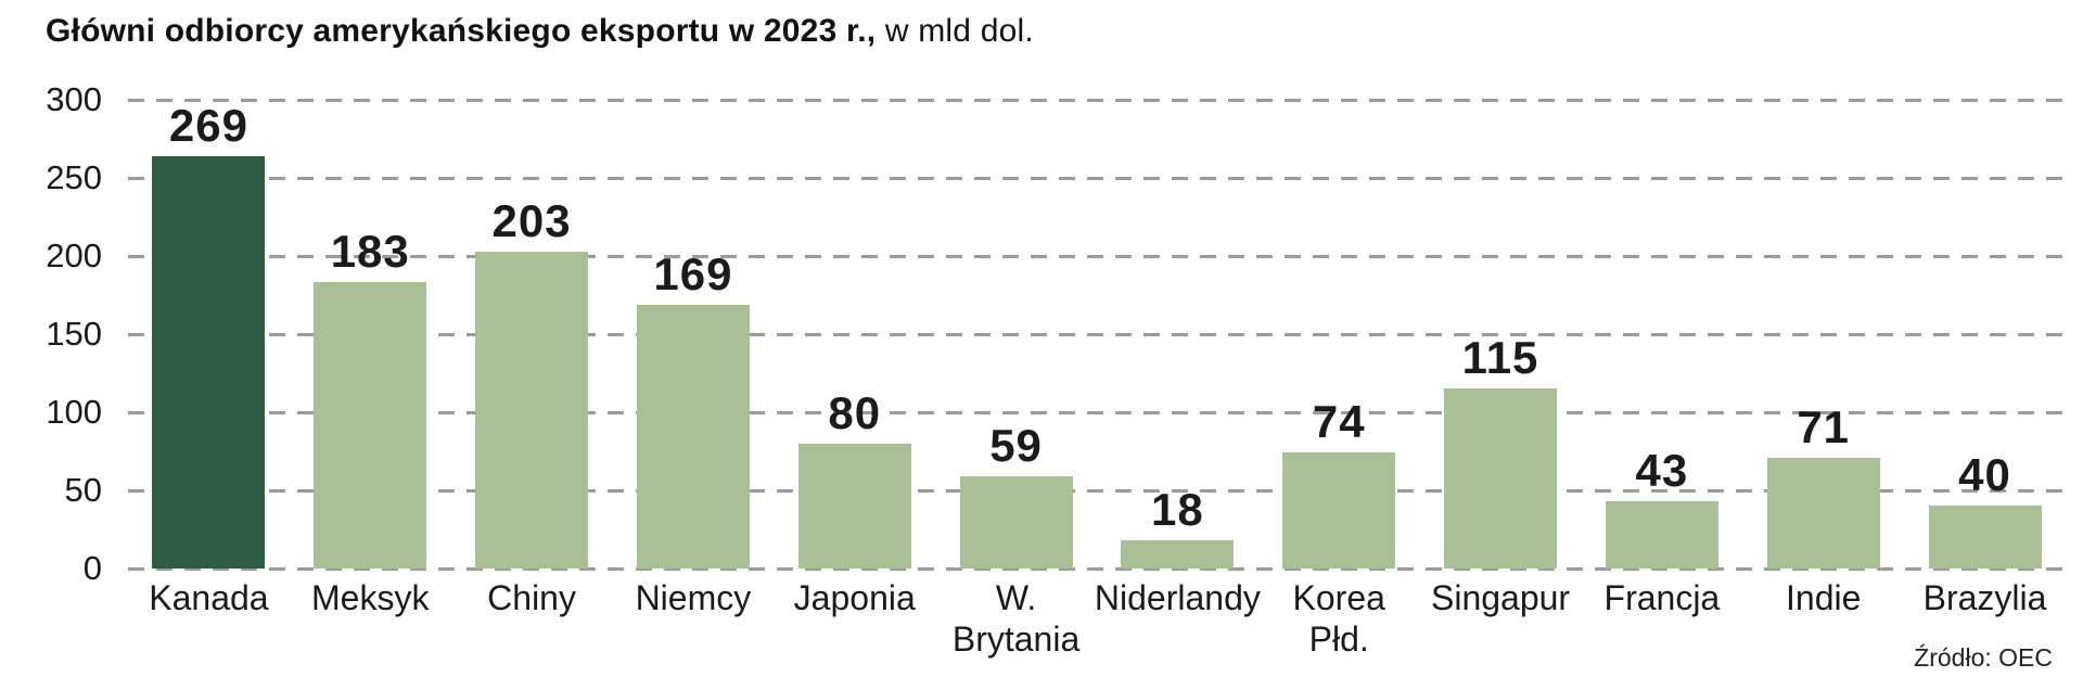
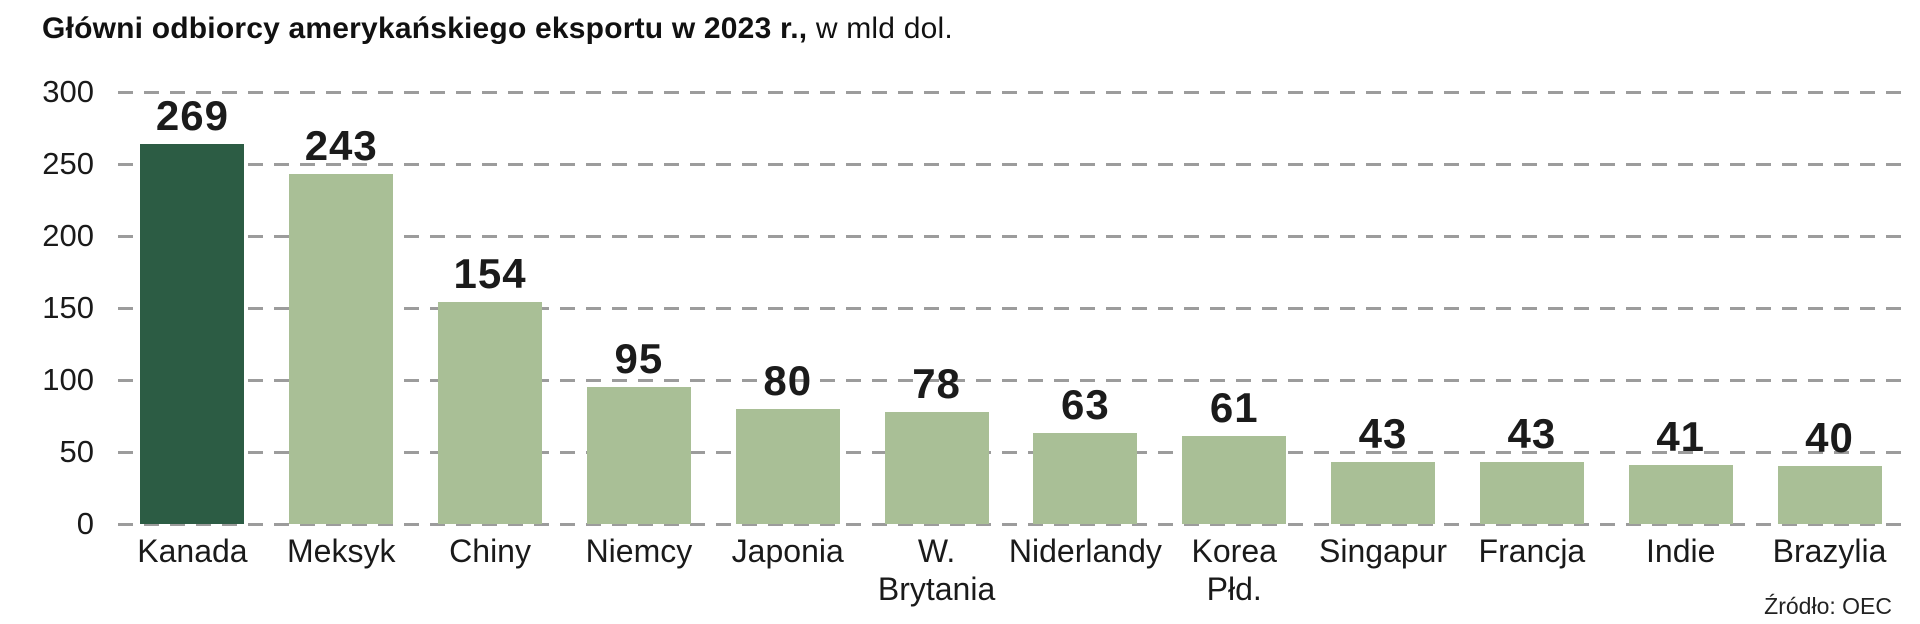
Meksyk: 183 -> 243
Chiny: 203 -> 154
Niemcy: 169 -> 95
W. Brytania: 59 -> 78
Niderlandy: 18 -> 63
Korea Płd.: 74 -> 61
Singapur: 115 -> 43
Indie: 71 -> 41
